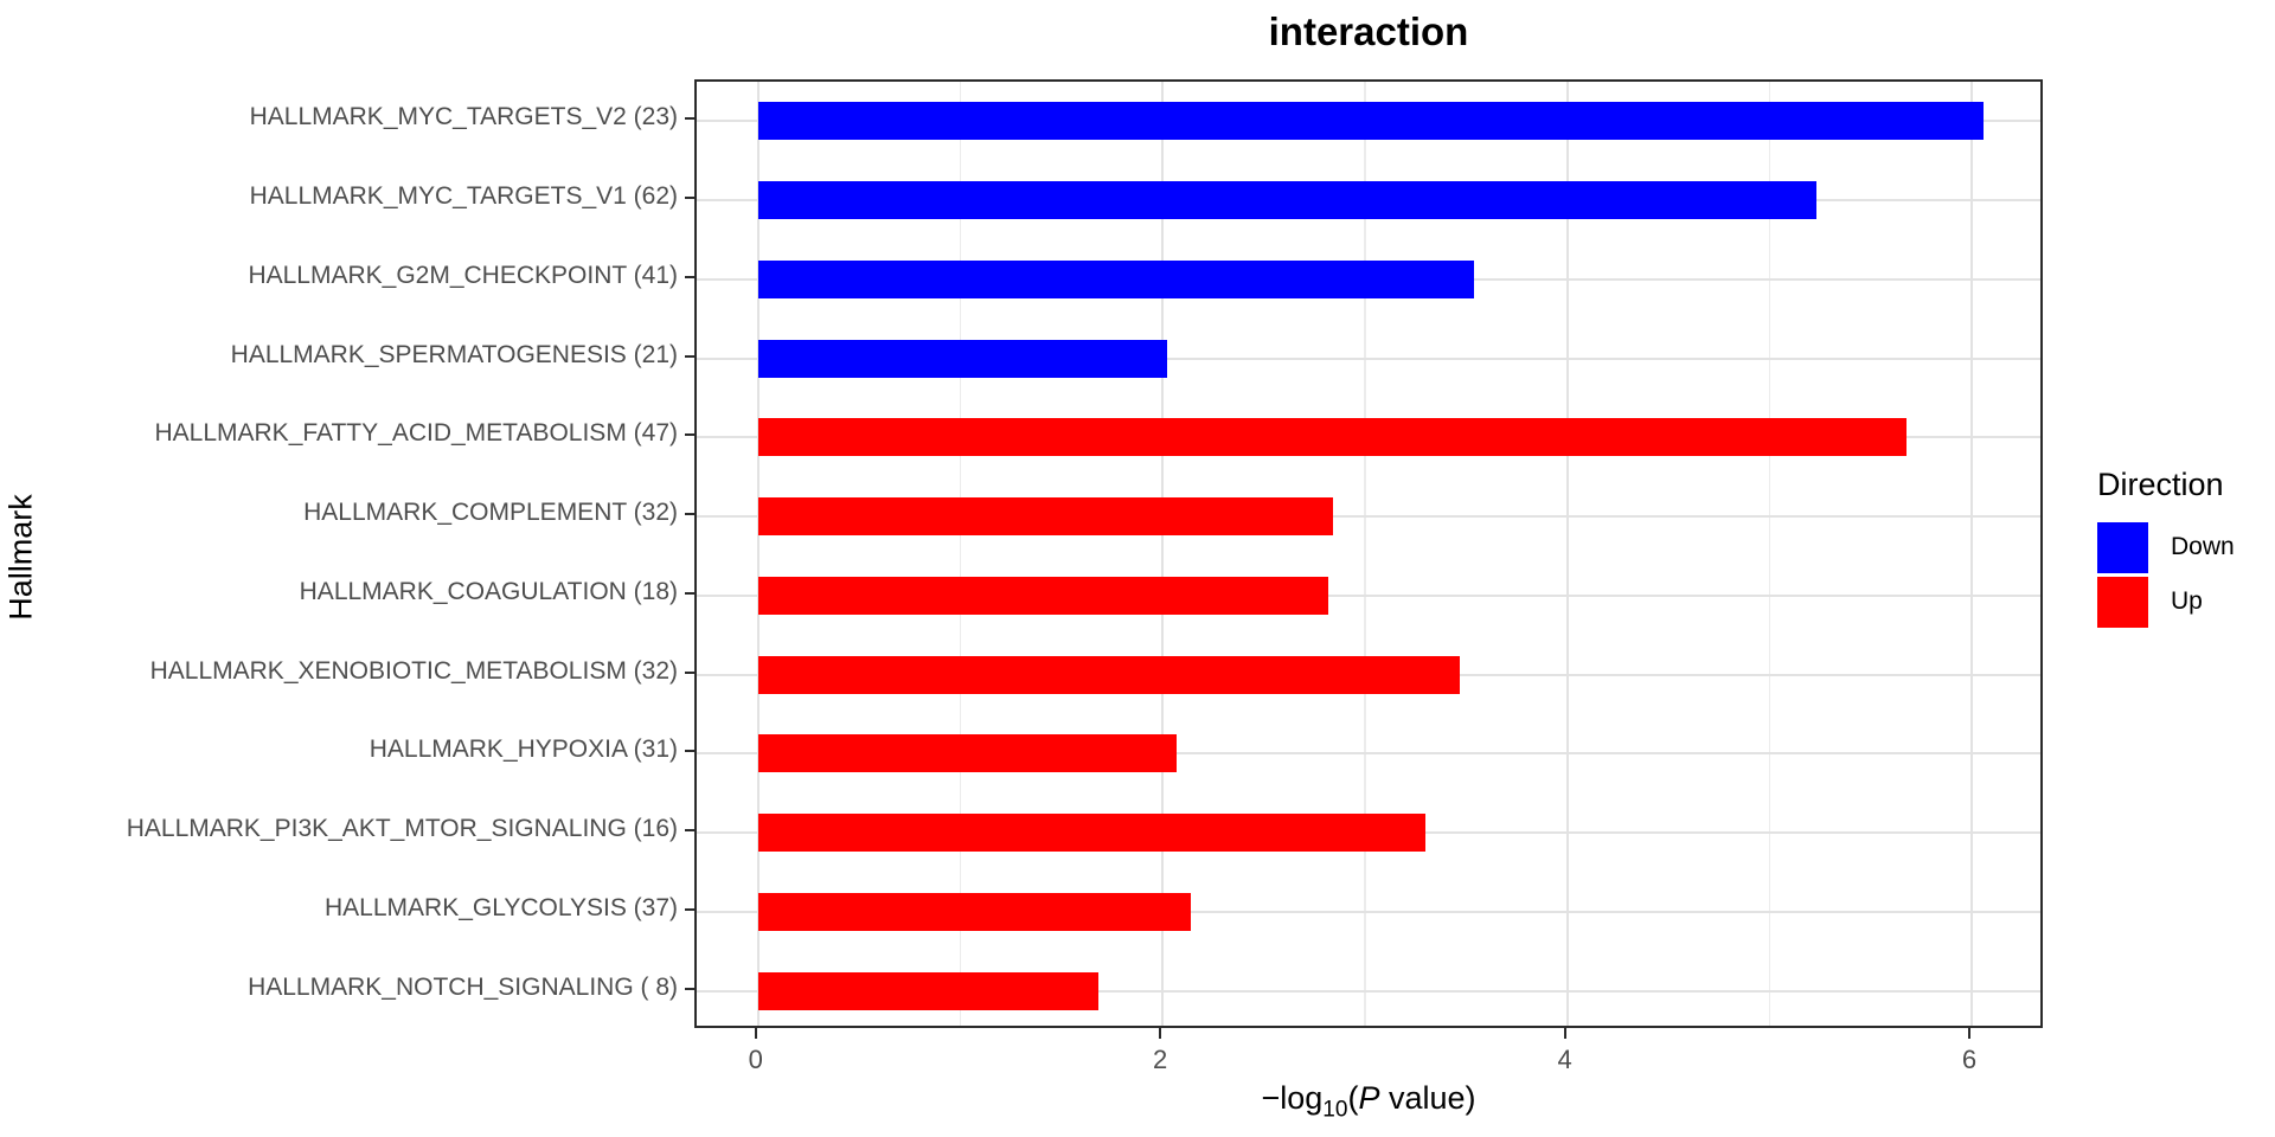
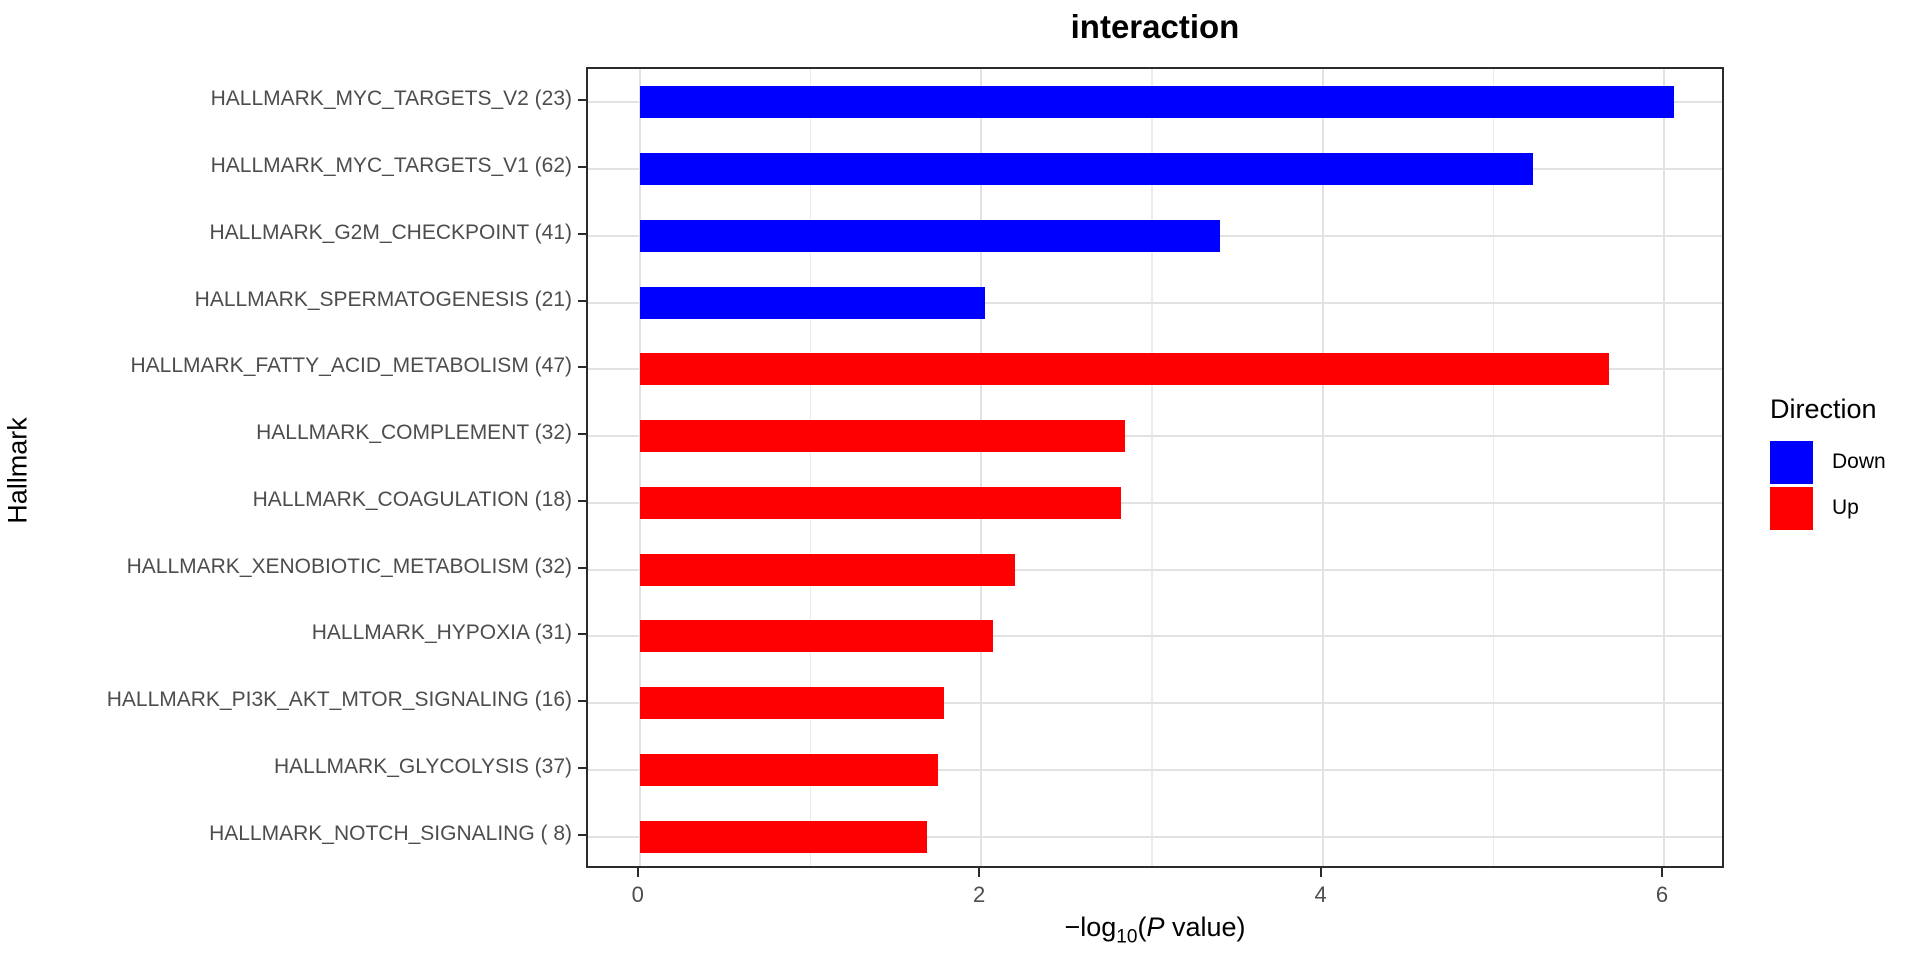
HALLMARK_G2M_CHECKPOINT (41): 3.54 -> 3.40
HALLMARK_XENOBIOTIC_METABOLISM (32): 3.47 -> 2.20
HALLMARK_PI3K_AKT_MTOR_SIGNALING (16): 3.30 -> 1.78
HALLMARK_GLYCOLYSIS (37): 2.14 -> 1.75
